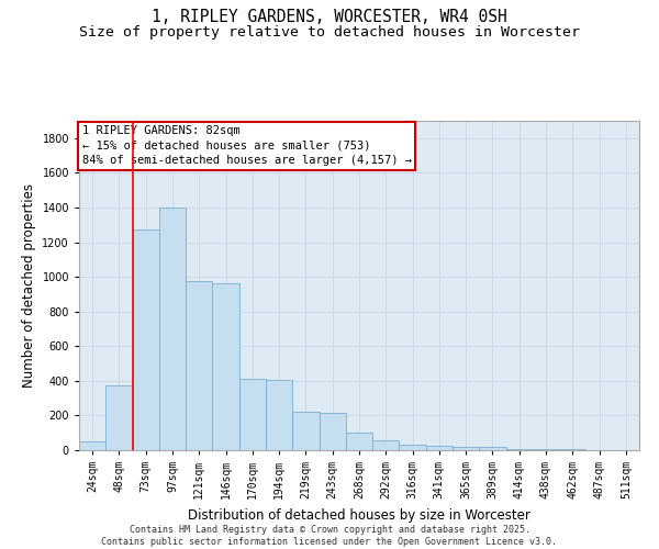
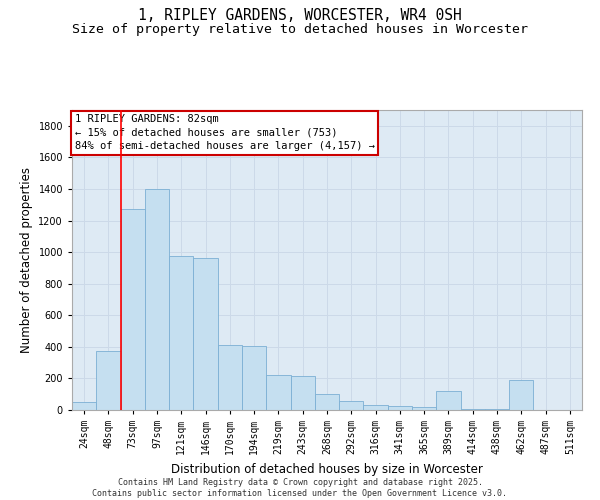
389sqm: 20 -> 120
462sqm: 0 -> 190
